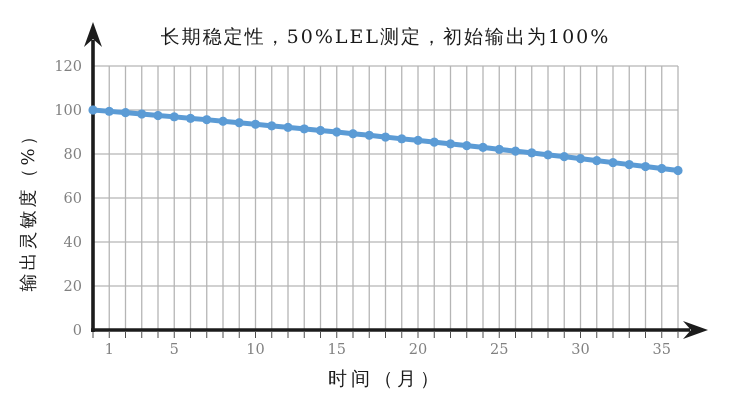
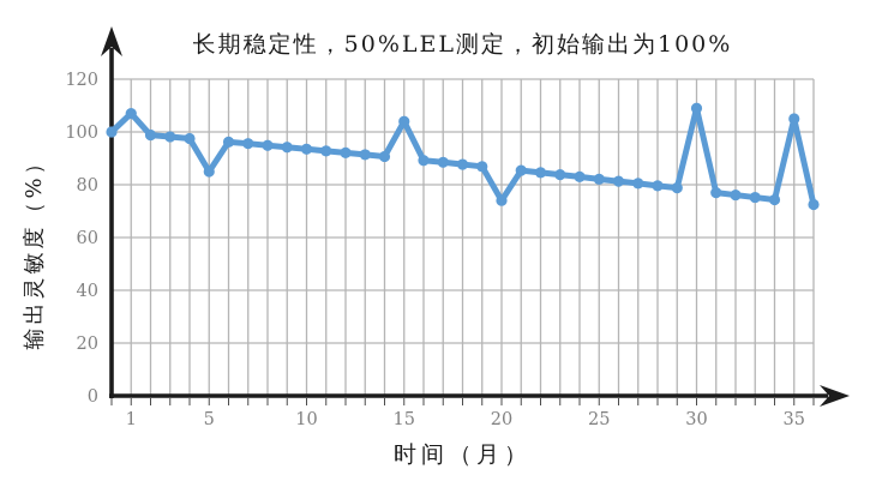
1: 99 -> 107
5: 97 -> 85
15: 90 -> 104
20: 86 -> 74
30: 78 -> 109
35: 73 -> 105
